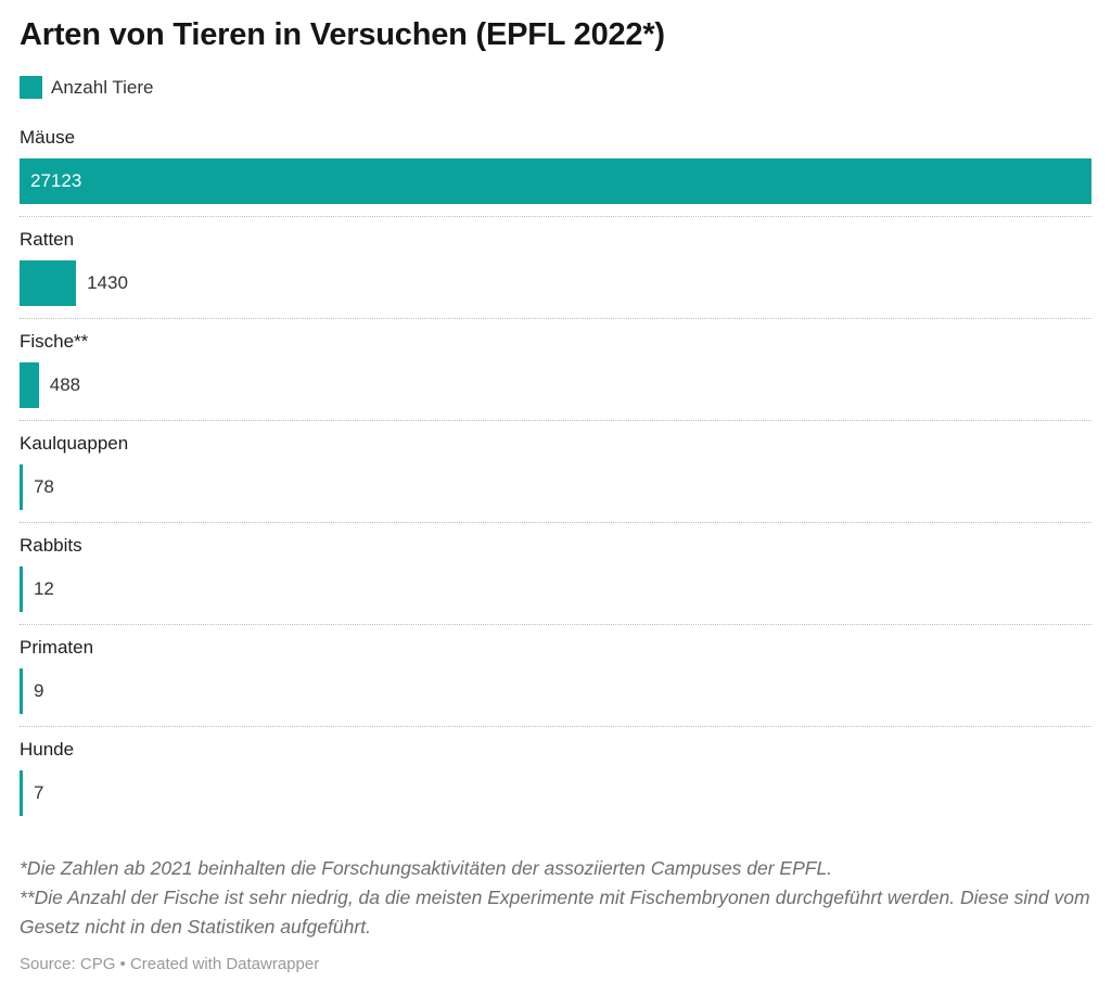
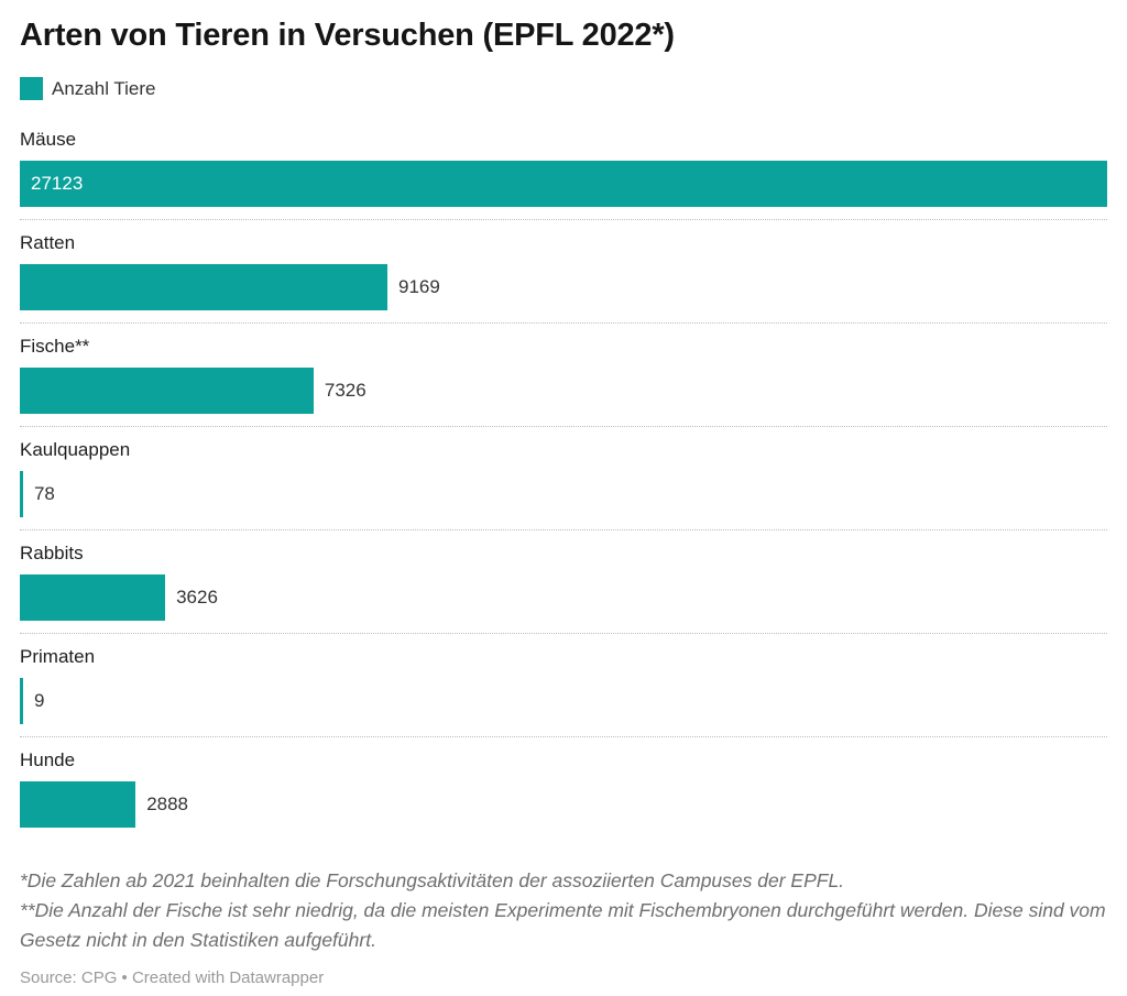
Ratten: 1430 -> 9169
Fische**: 488 -> 7326
Rabbits: 12 -> 3626
Hunde: 7 -> 2888
